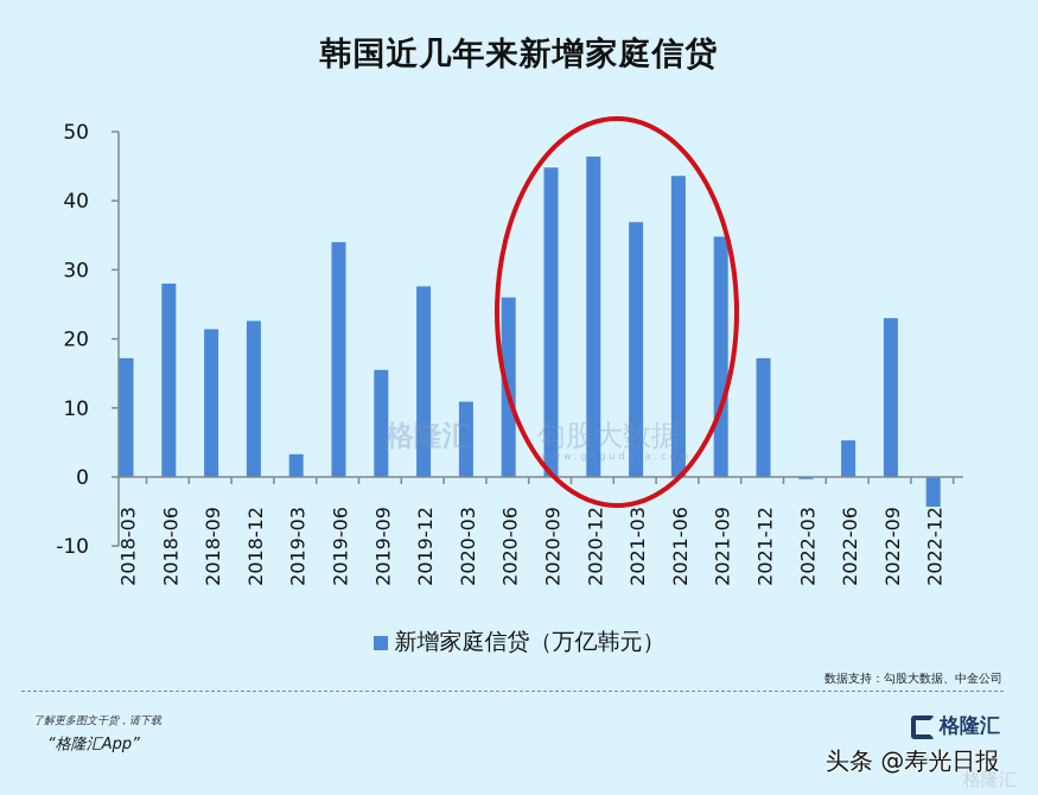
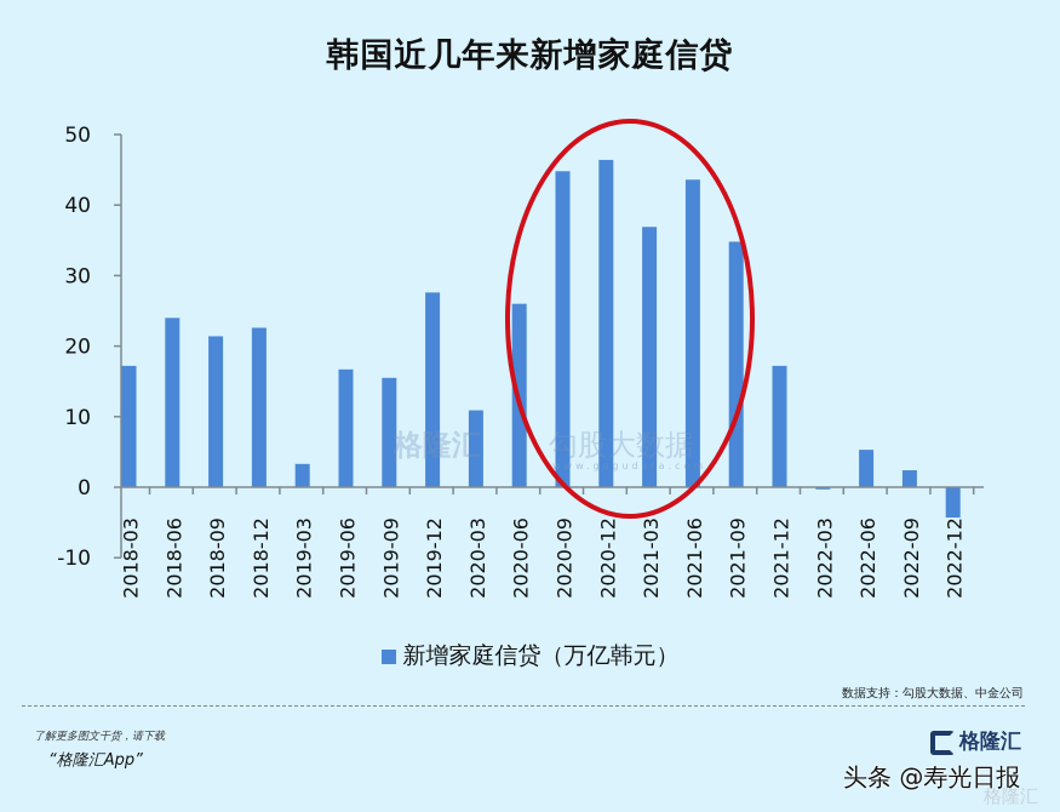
2018-06: 28 -> 24
2019-06: 34 -> 17
2022-09: 23 -> 2
